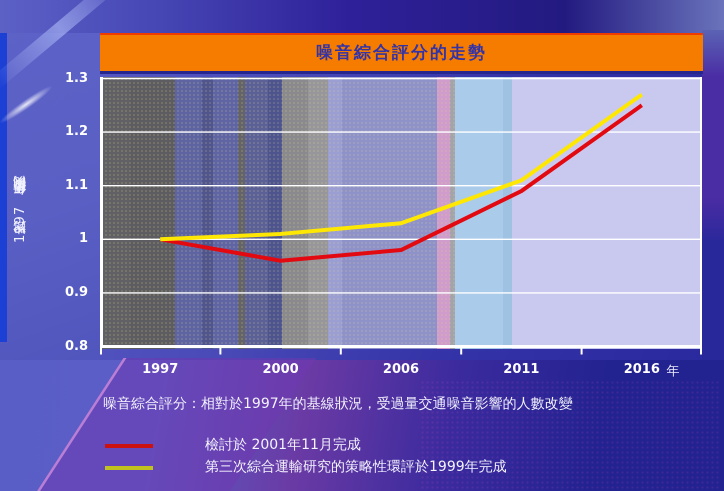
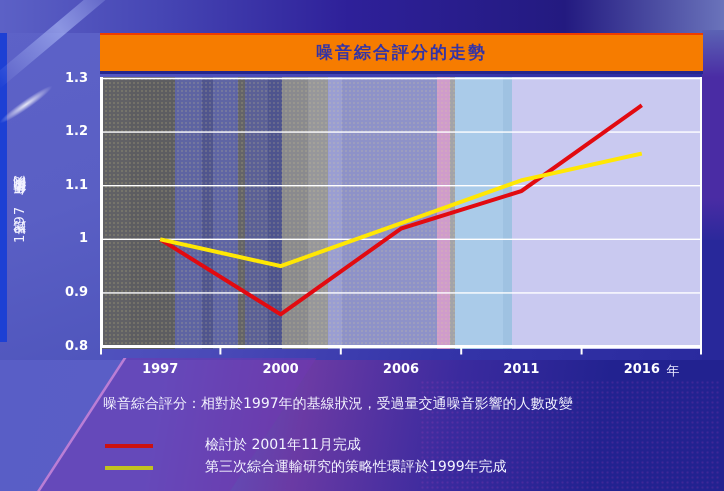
檢討於 2001年11月完成/2000: 0.96 -> 0.86
第三次綜合運輸研究的策略性環評於1999年完成/2000: 1.01 -> 0.95
檢討於 2001年11月完成/2006: 0.98 -> 1.02
第三次綜合運輸研究的策略性環評於1999年完成/2016: 1.27 -> 1.16
